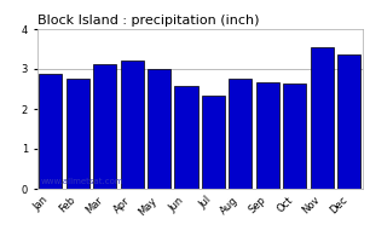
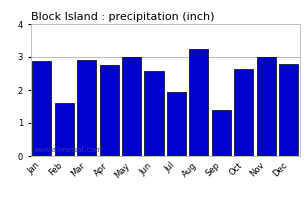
Feb: 2.76 -> 1.60
Mar: 3.12 -> 2.90
Apr: 3.22 -> 2.75
Jul: 2.32 -> 1.95
Aug: 2.76 -> 3.25
Sep: 2.68 -> 1.40
Nov: 3.55 -> 3.00
Dec: 3.37 -> 2.80
